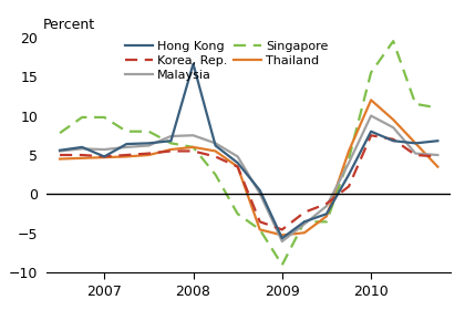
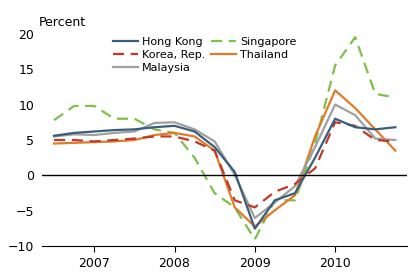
Hong Kong/2007: 4.8 -> 6.2
Hong Kong/2008: 16.6 -> 7.0
Hong Kong/2009: -5.6 -> -7.5
Thailand/2009: -5.2 -> -7.2
